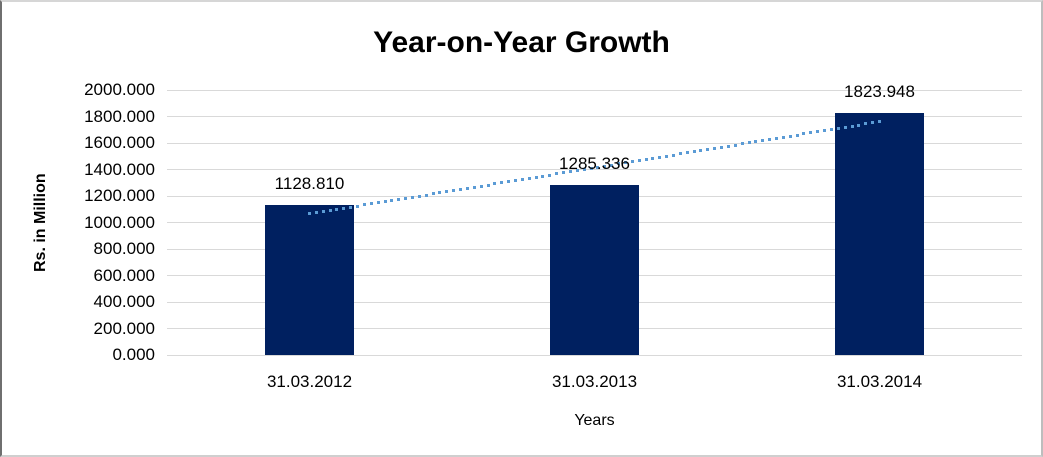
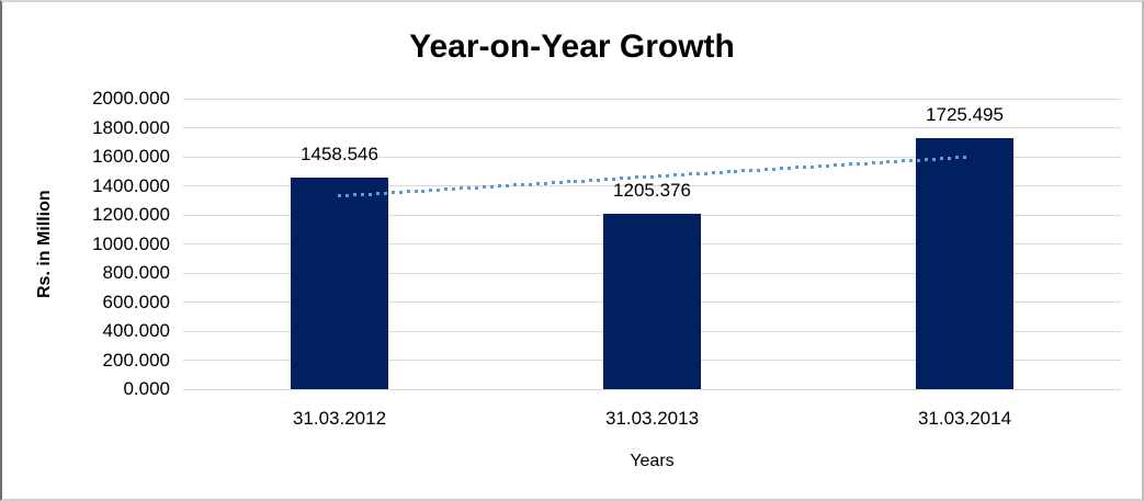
31.03.2012: 1128.810 -> 1458.546
31.03.2013: 1285.336 -> 1205.376
31.03.2014: 1823.948 -> 1725.495
